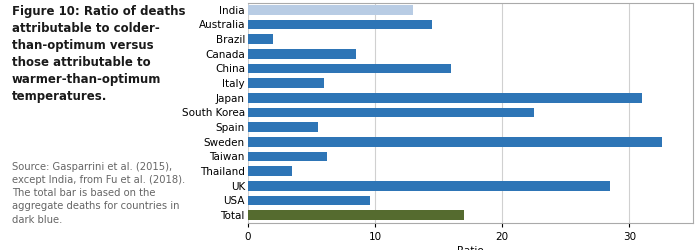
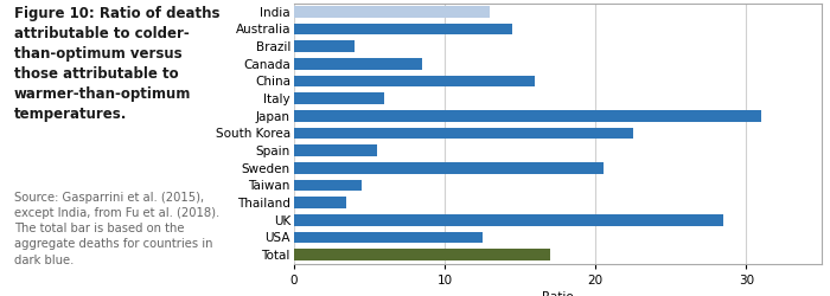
Brazil: 2.0 -> 4.0
Sweden: 32.6 -> 20.5
Taiwan: 6.2 -> 4.5
USA: 9.6 -> 12.5
